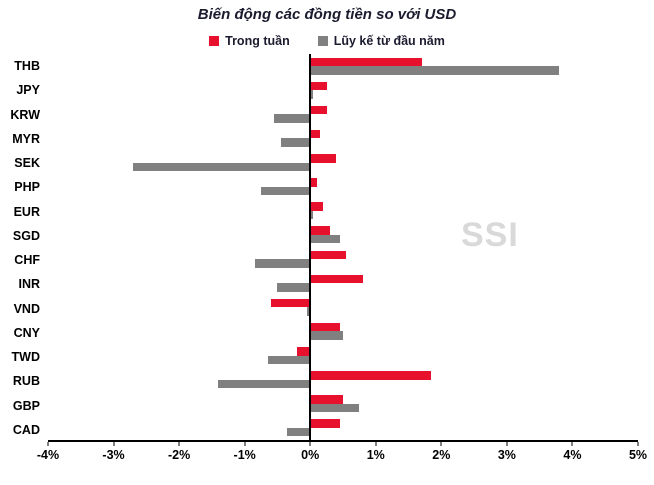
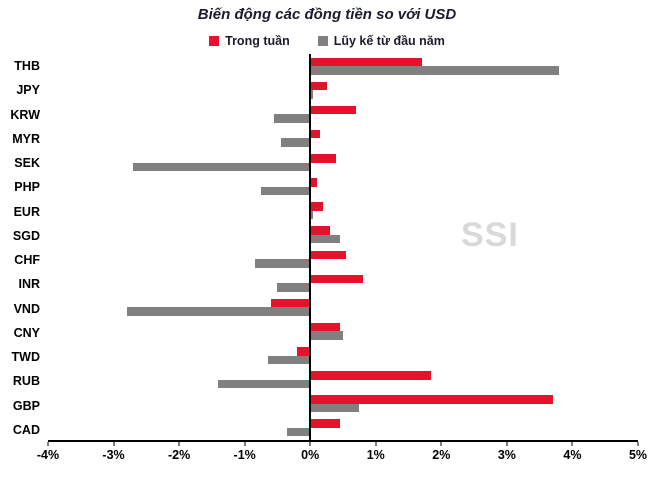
Trong tuần/KRW: 0.2% -> 0.7%
Lũy kế từ đầu năm/VND: -0.1% -> -2.8%
Trong tuần/GBP: 0.5% -> 3.7%
